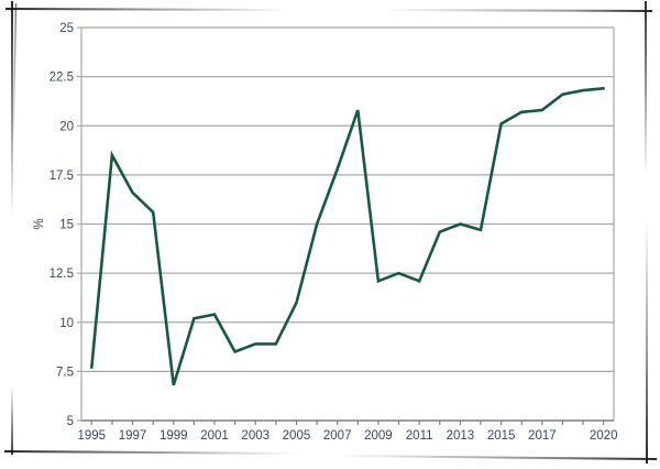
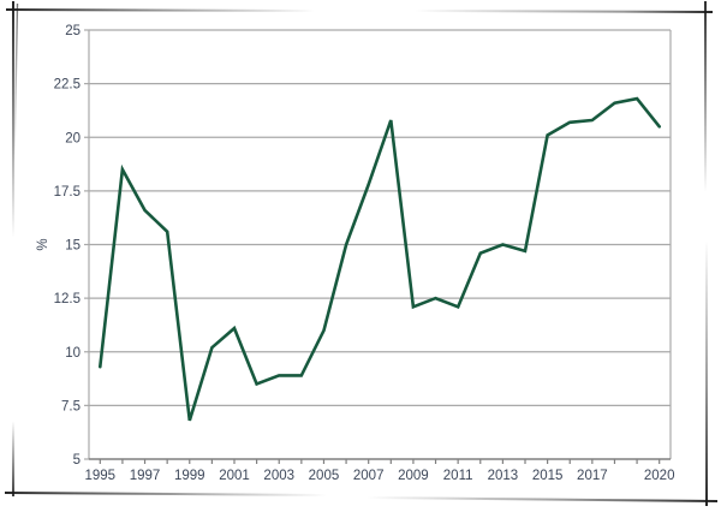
1995: 7.7 -> 9.3
2001: 10.4 -> 11.1
2020: 21.9 -> 20.5
